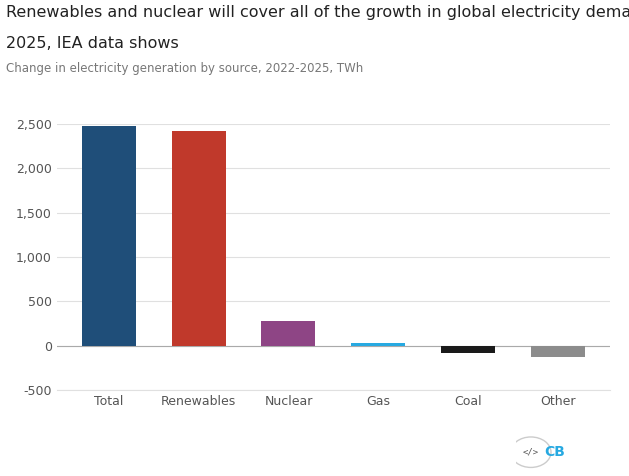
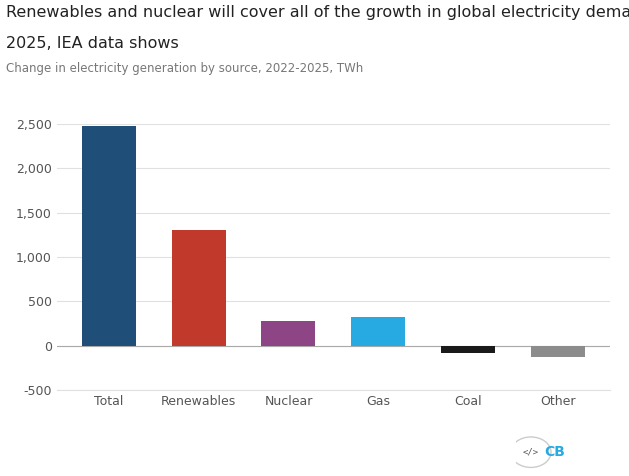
Renewables: 2,420 -> 1,300
Gas: 30 -> 320
